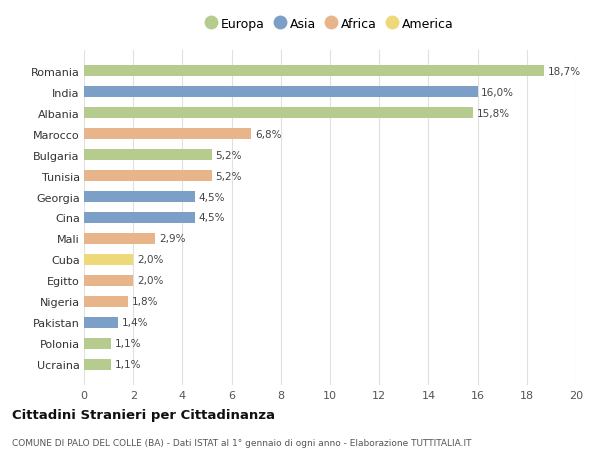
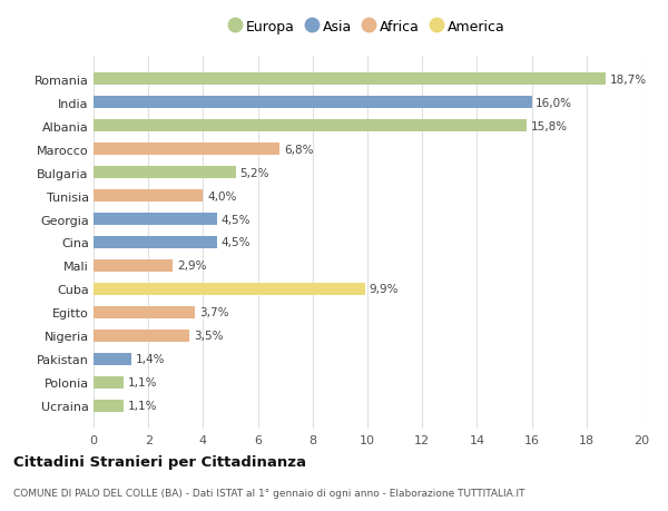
Tunisia: 5,2% -> 4,0%
Cuba: 2,0% -> 9,9%
Egitto: 2,0% -> 3,7%
Nigeria: 1,8% -> 3,5%
